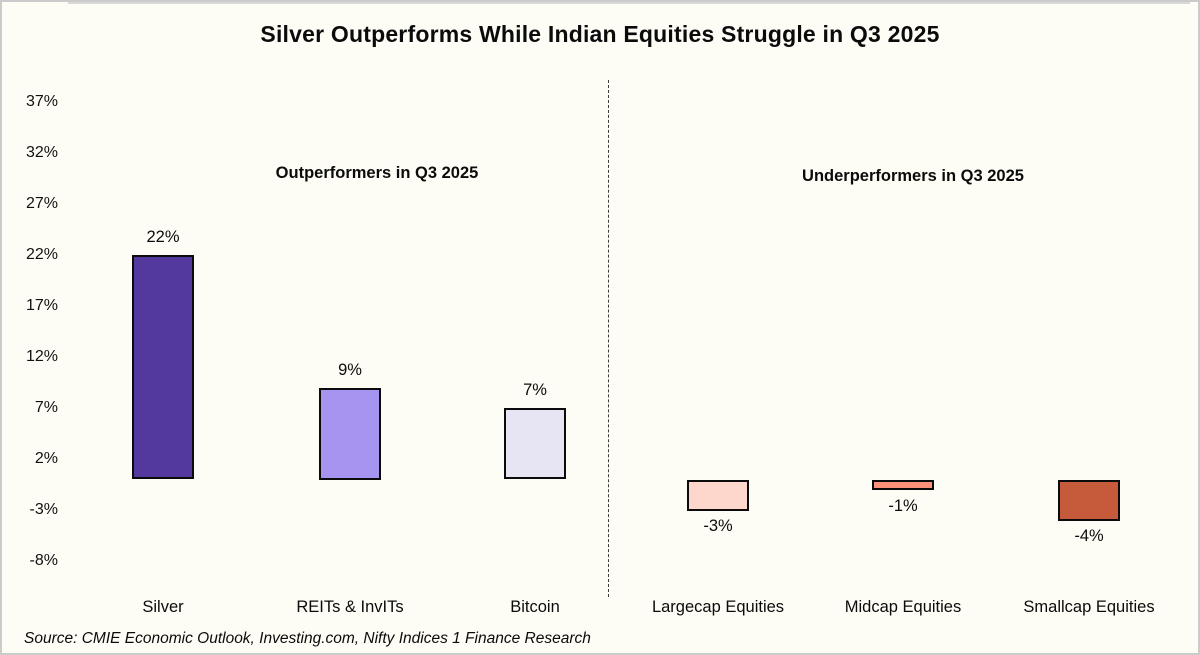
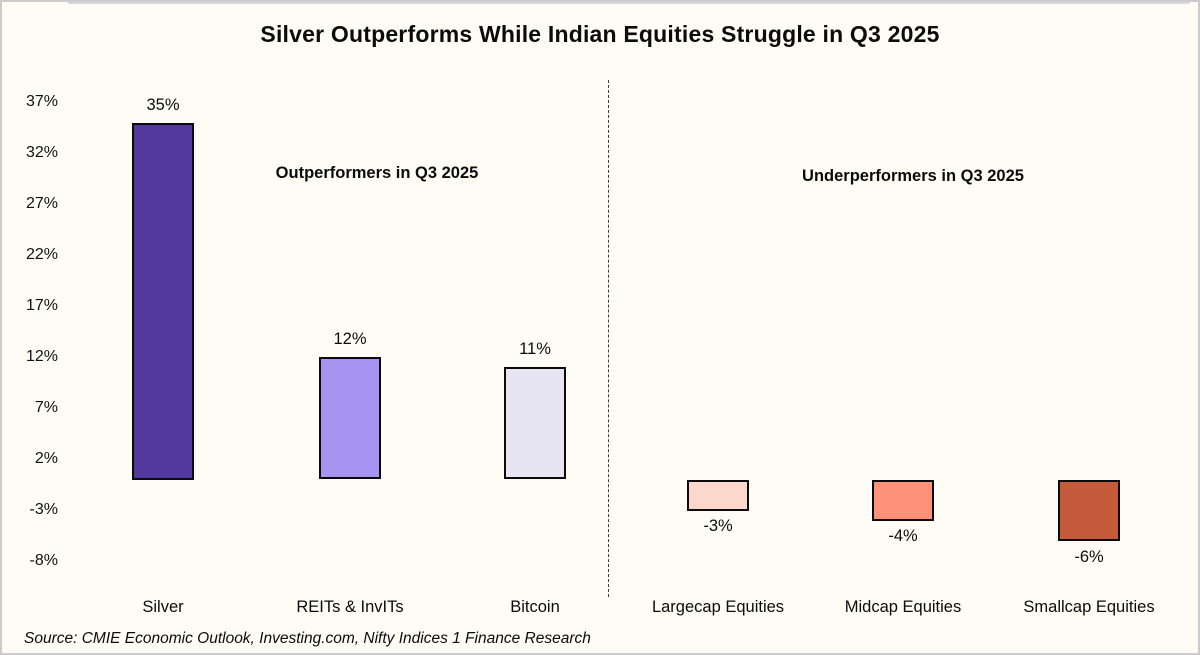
Silver: 22% -> 35%
REITs & InvITs: 9% -> 12%
Bitcoin: 7% -> 11%
Midcap Equities: -1% -> -4%
Smallcap Equities: -4% -> -6%
